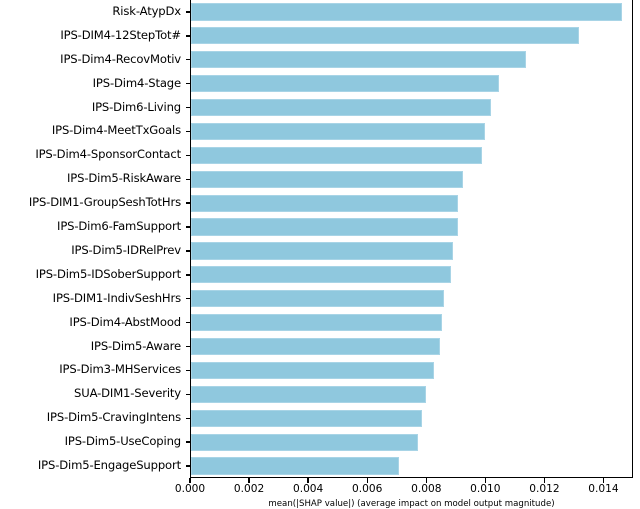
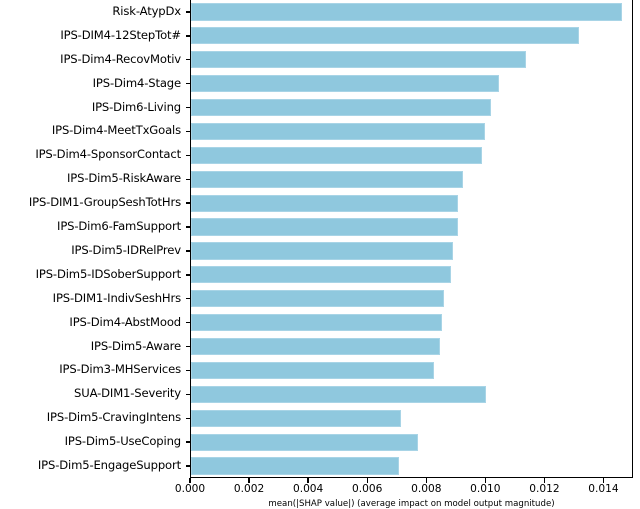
SUA-DIM1-Severity: 0.0080 -> 0.0100
IPS-Dim5-CravingIntens: 0.0078 -> 0.0071
